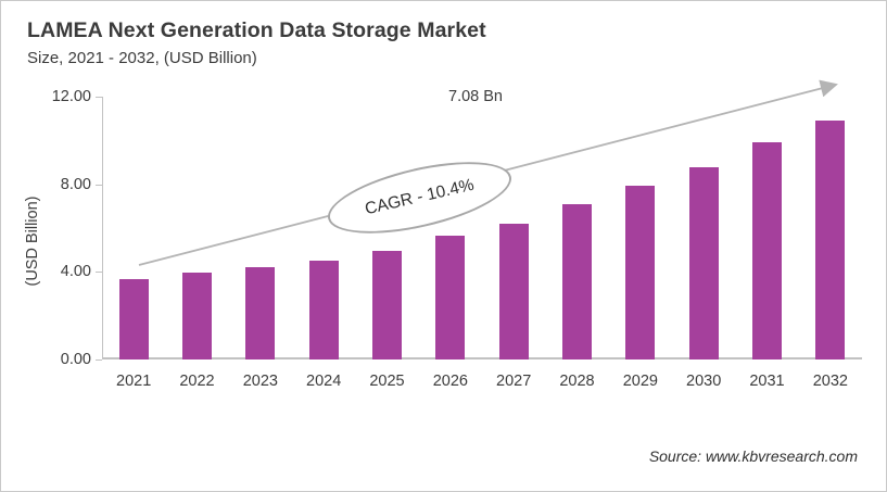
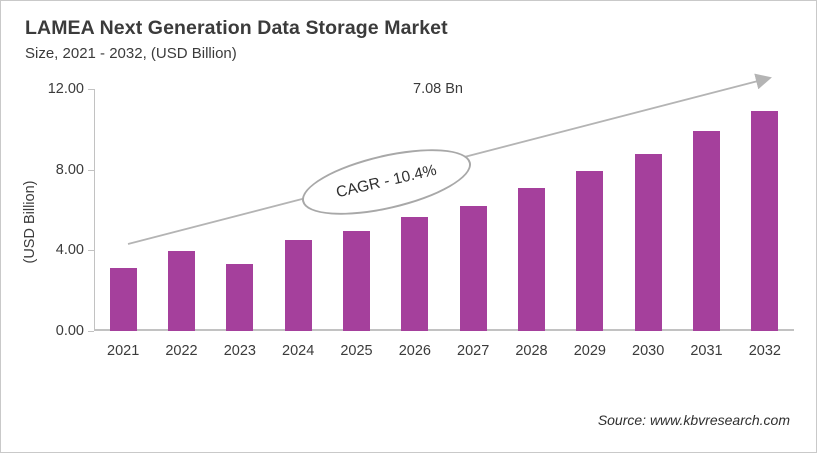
2021: 3.7 -> 3.1
2023: 4.2 -> 3.3
